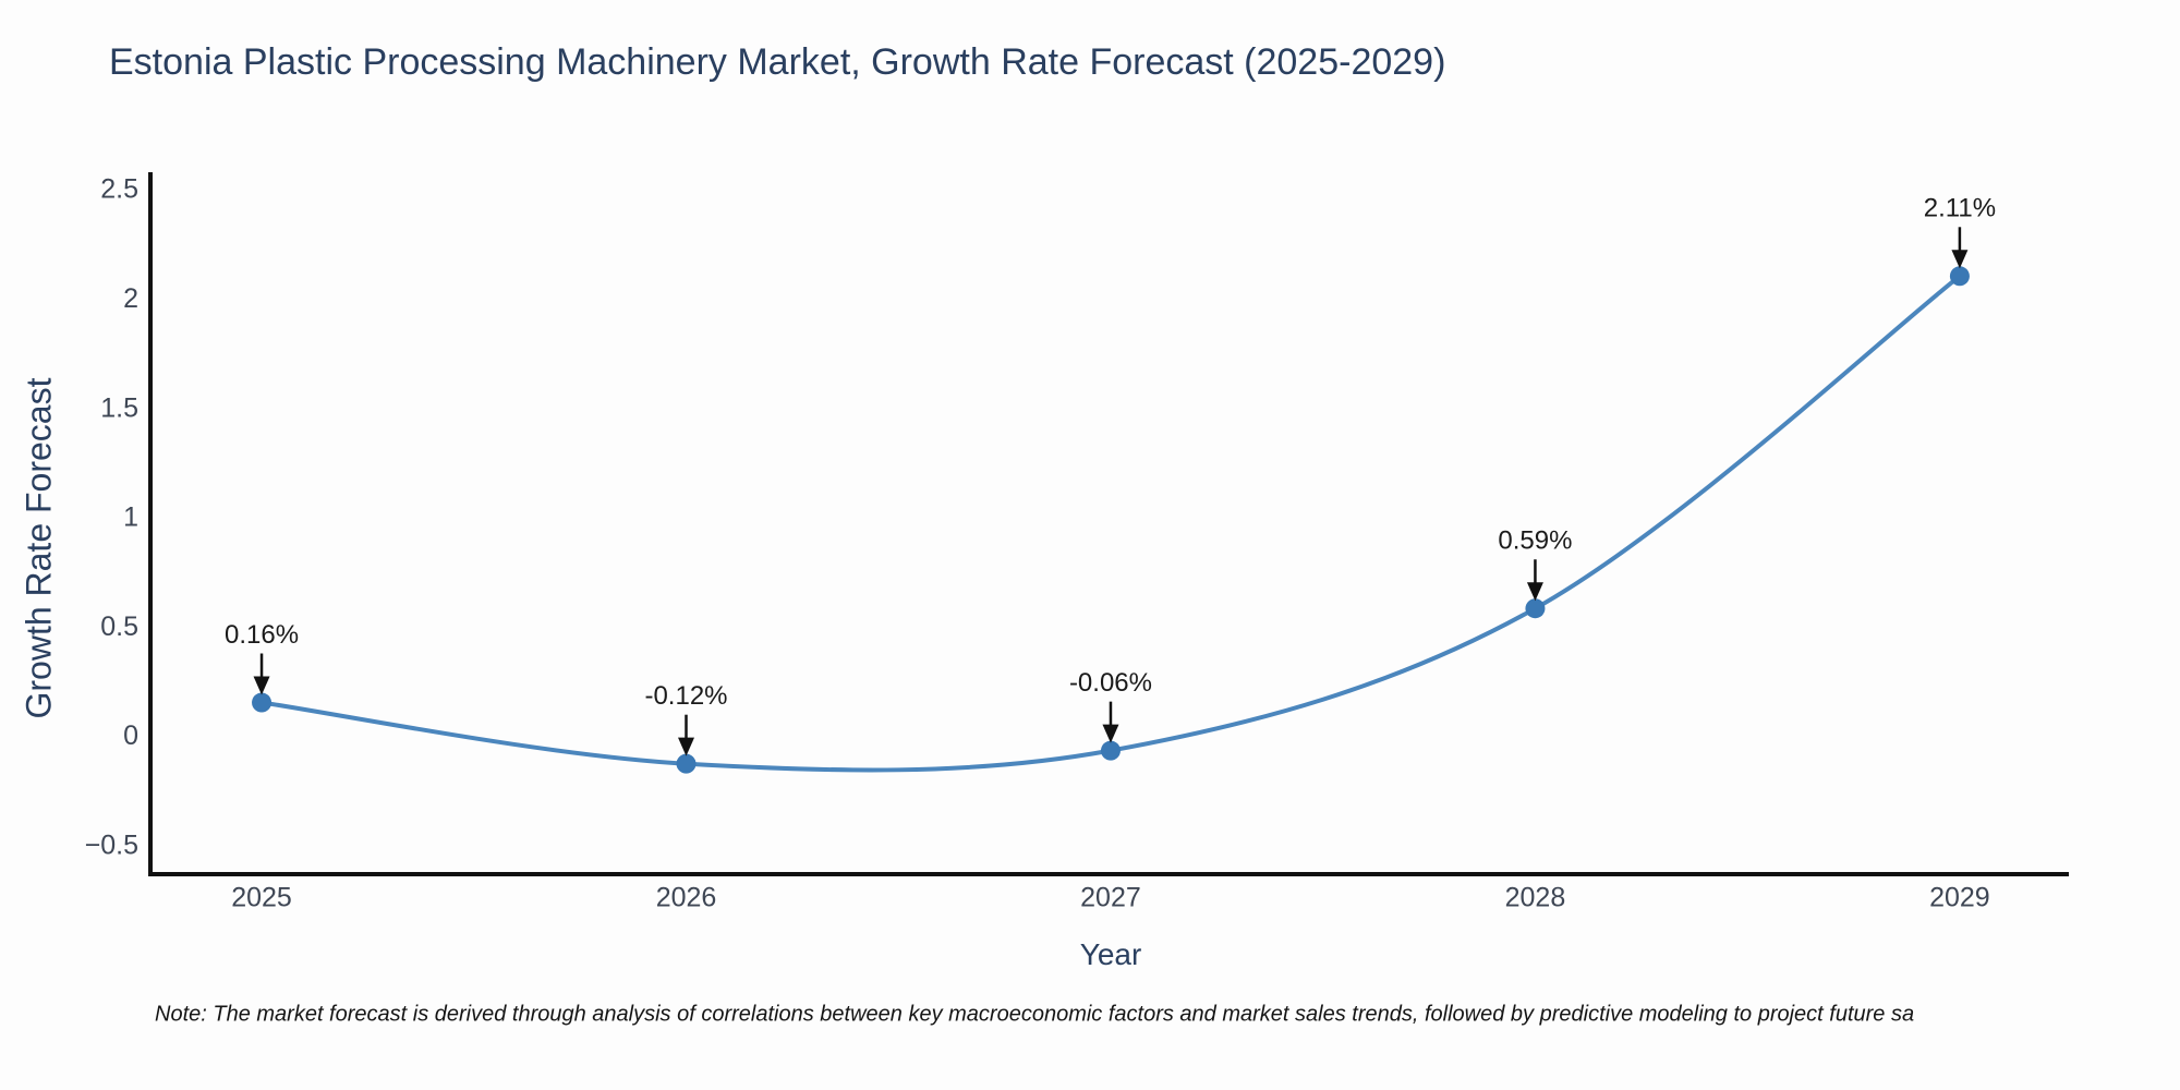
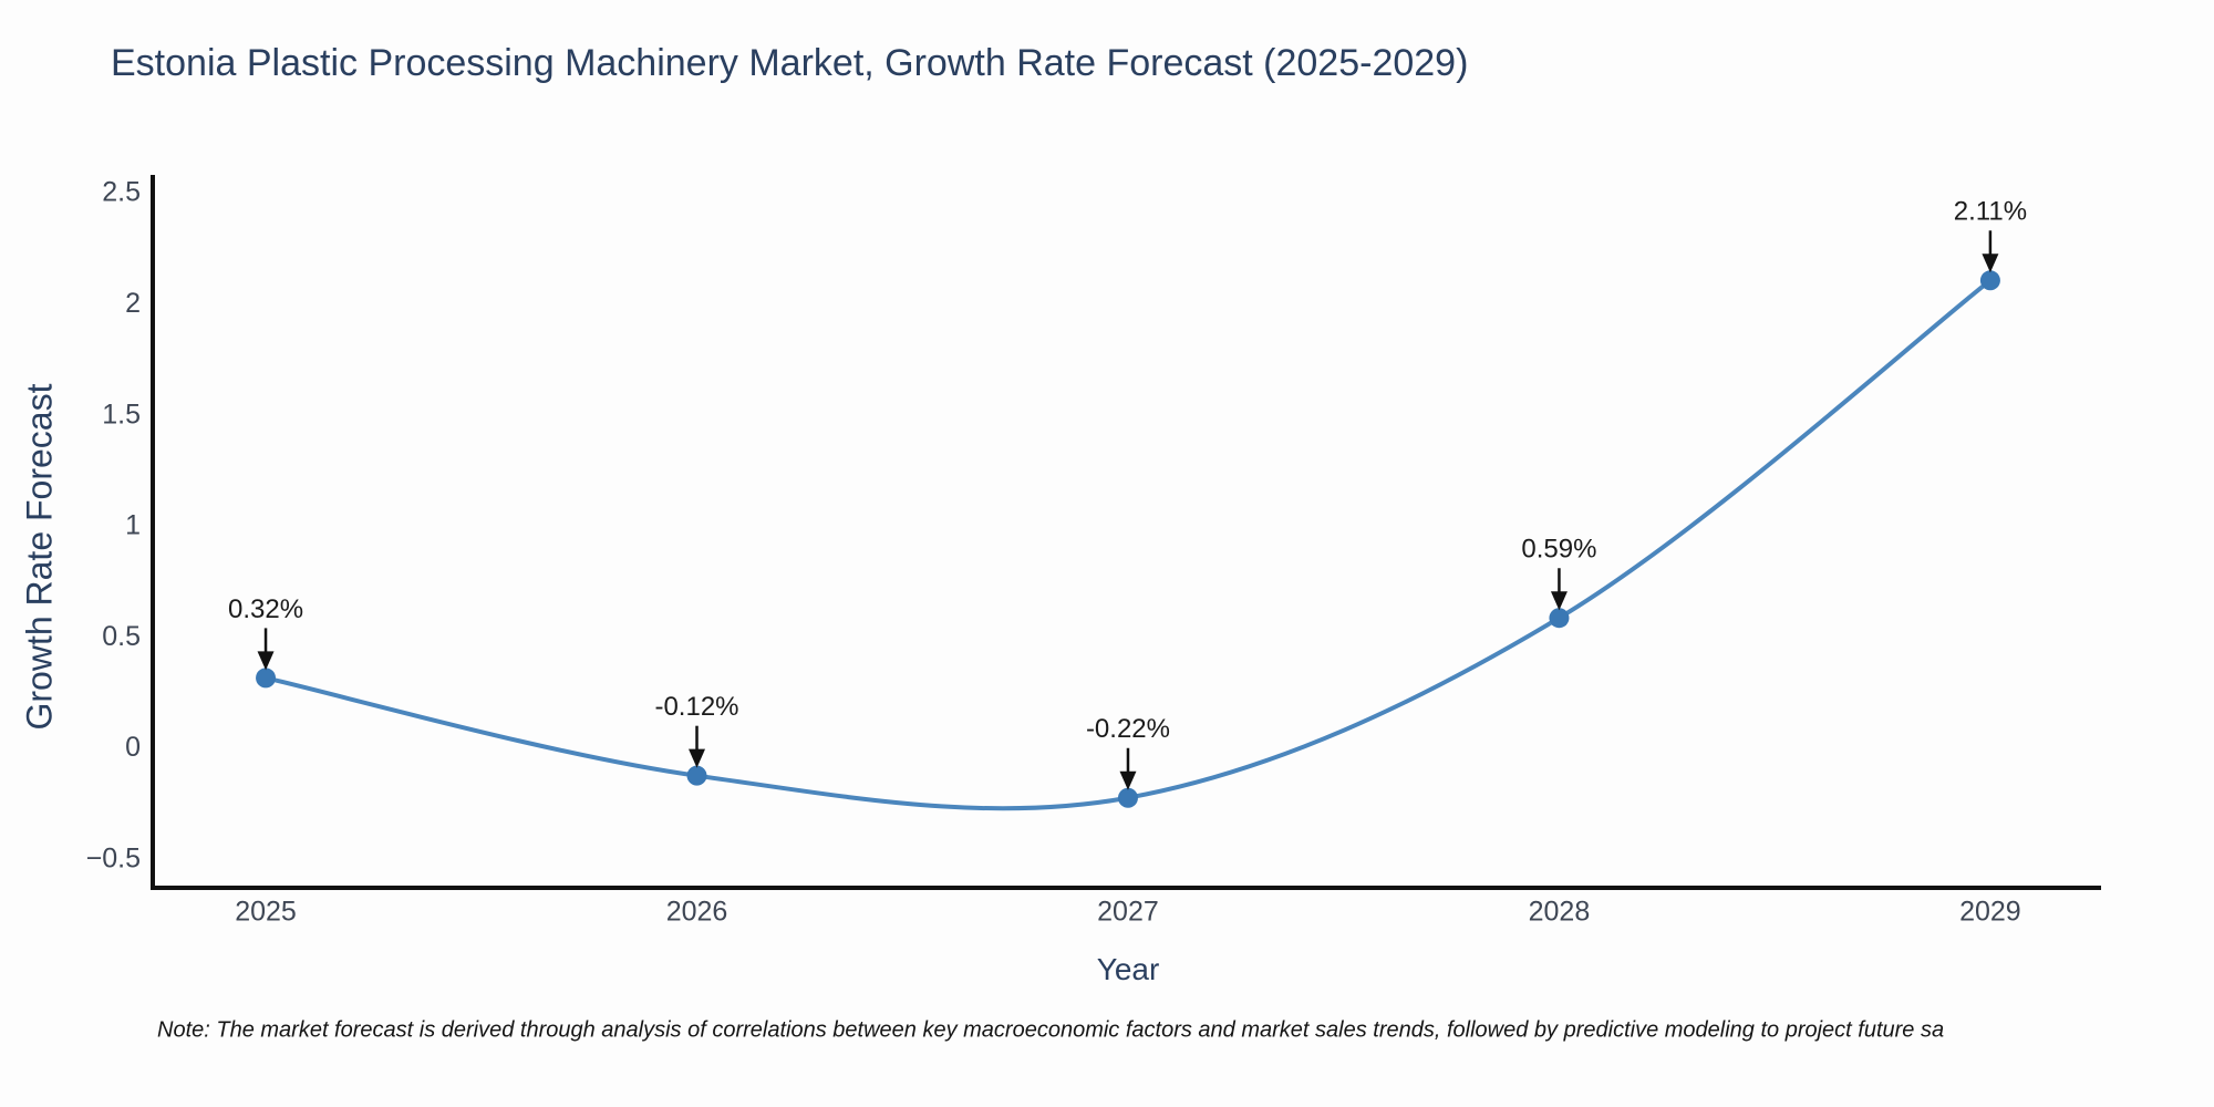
2025: 0.16% -> 0.32%
2027: -0.06% -> -0.22%
